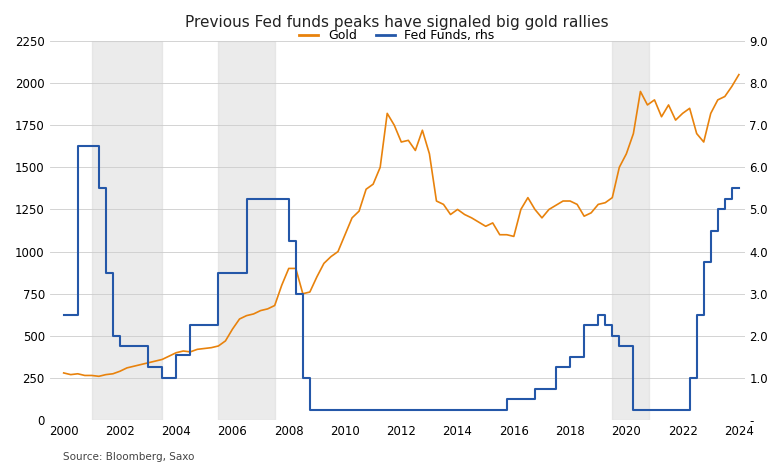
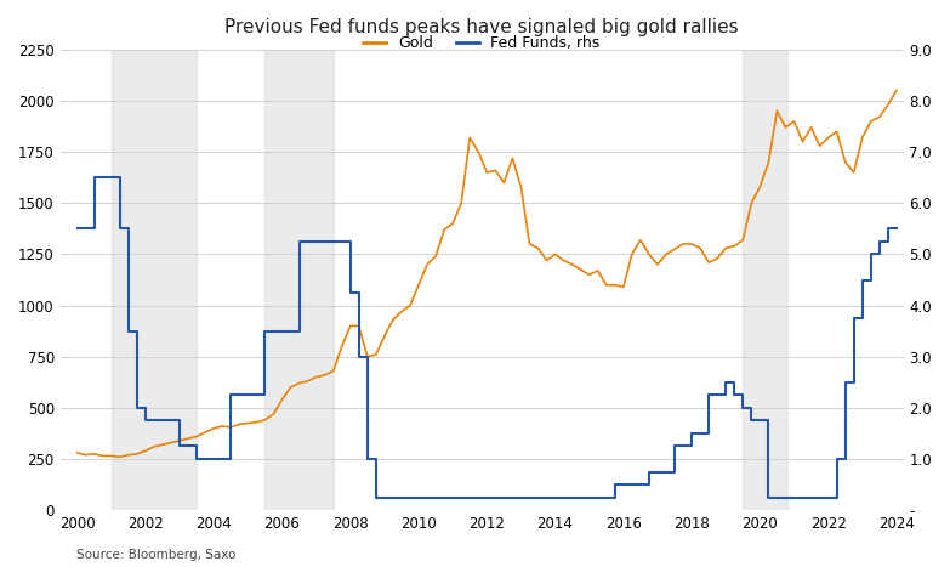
Fed Funds, rhs/2000: 2.50 -> 5.50
Fed Funds, rhs/2004: 1.55 -> 1.00
